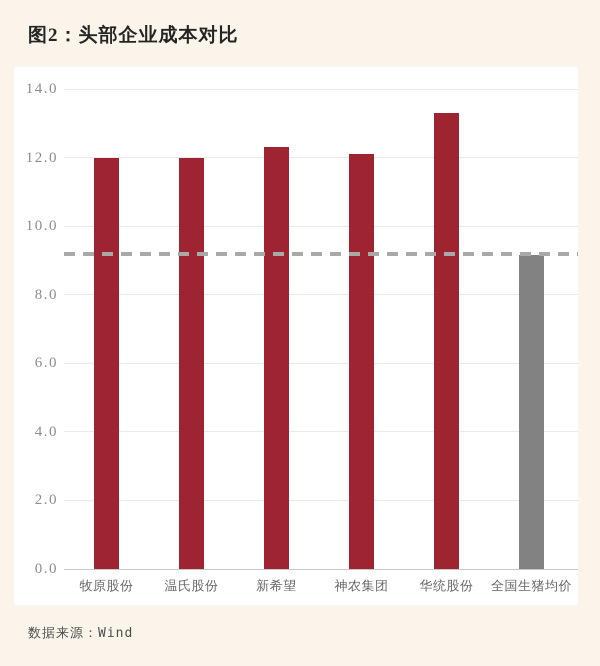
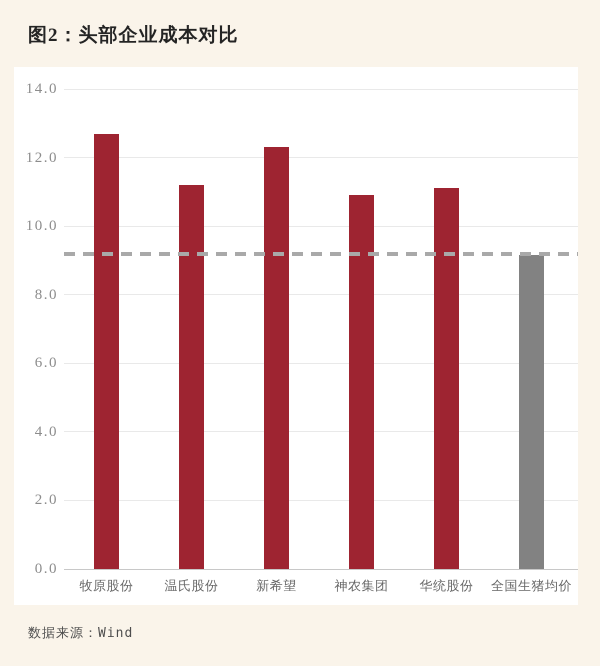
牧原股份: 12.0 -> 12.7
温氏股份: 12.0 -> 11.2
神农集团: 12.1 -> 10.9
华统股份: 13.3 -> 11.1
